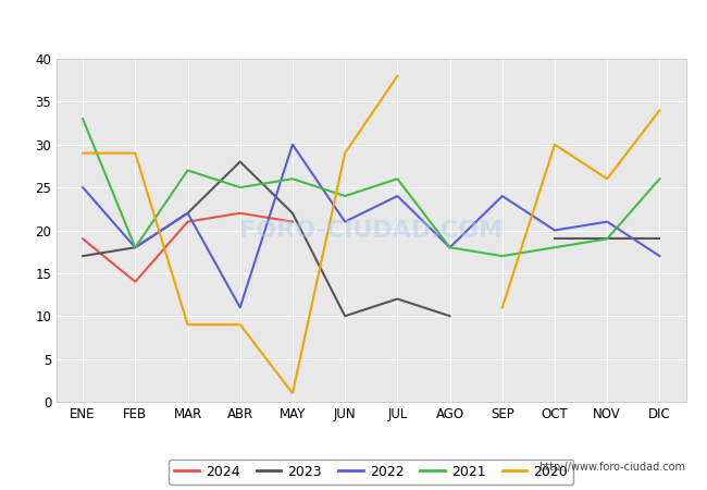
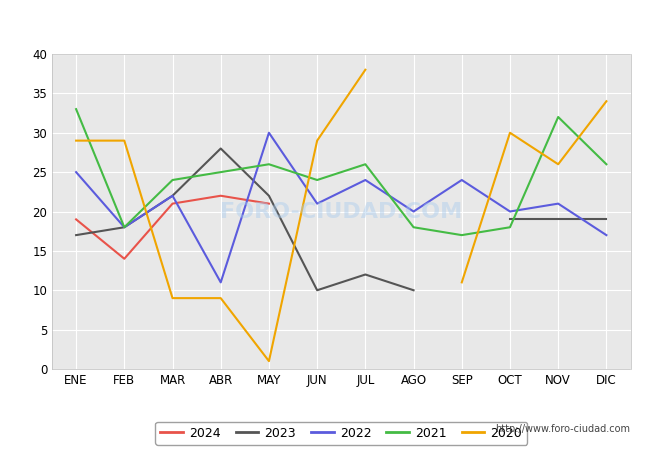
2021/MAR: 27 -> 24
2022/AGO: 18 -> 20
2021/NOV: 19 -> 32
